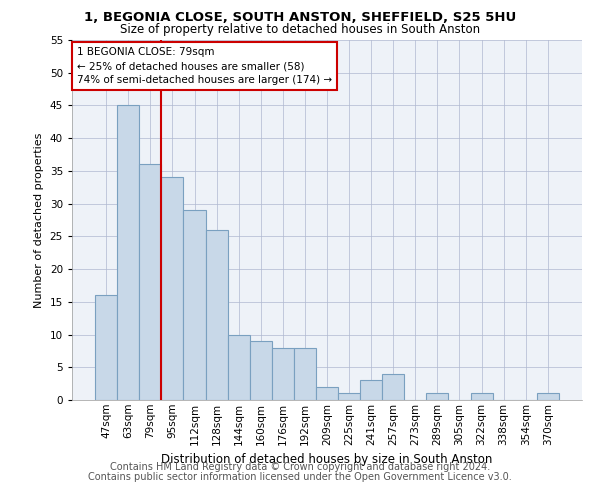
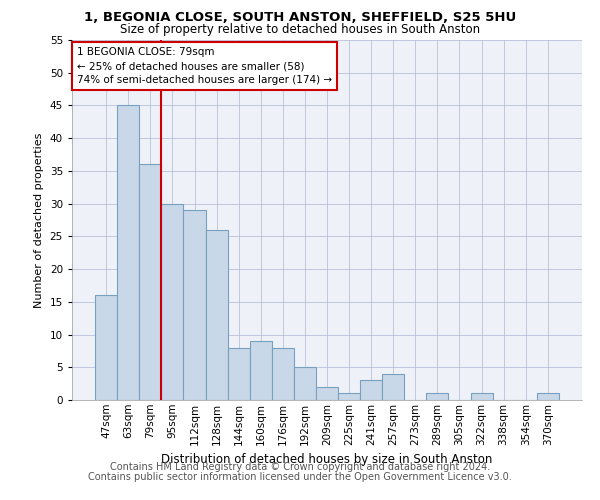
95sqm: 34 -> 30
144sqm: 10 -> 8
192sqm: 8 -> 5
